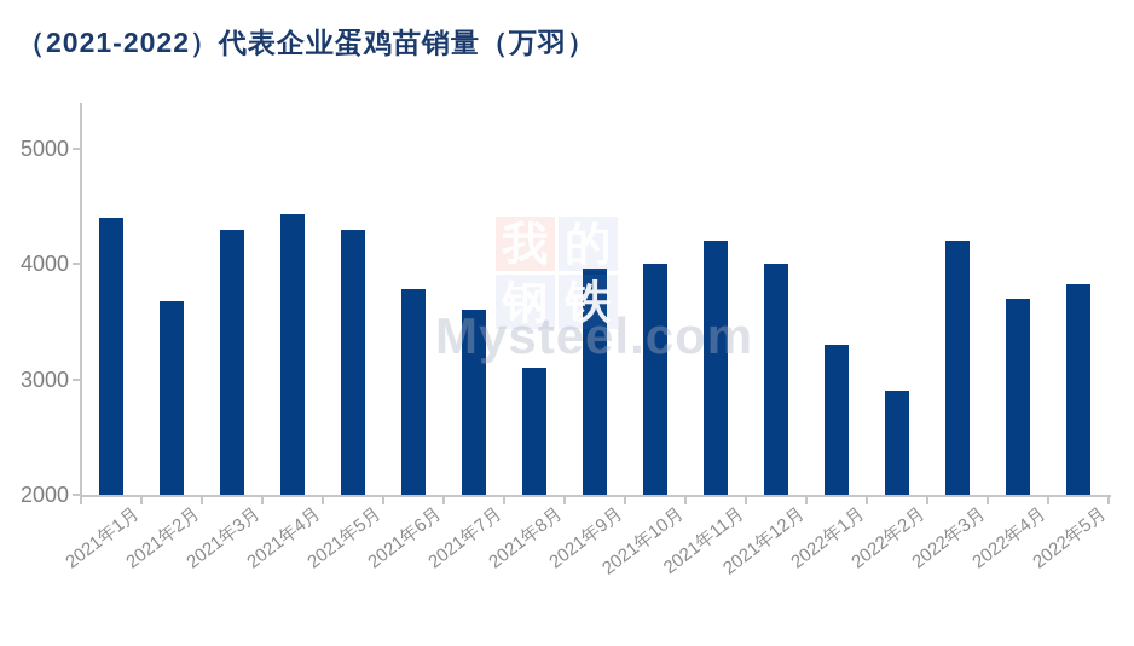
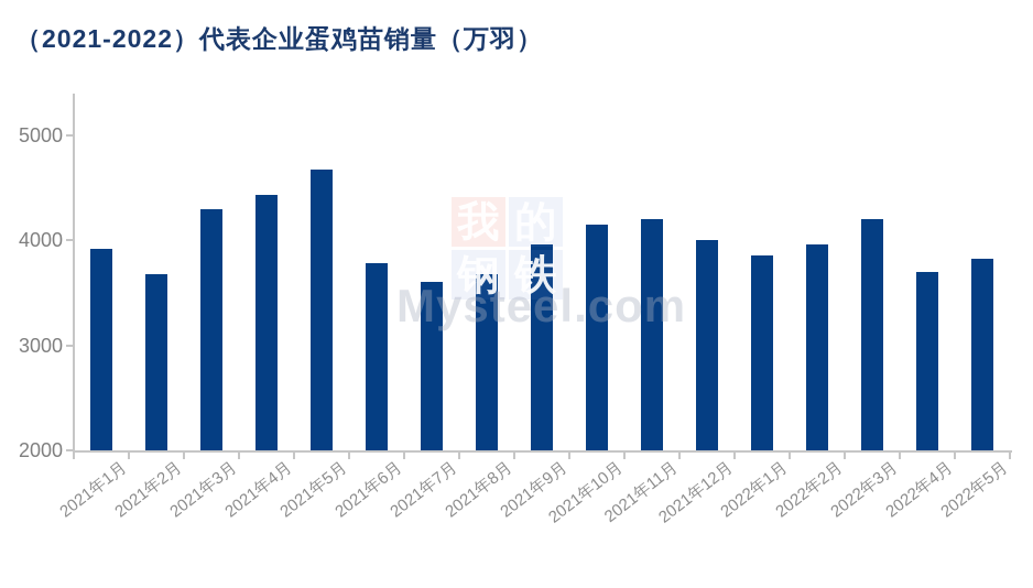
2021年1月: 4400 -> 3900
2021年5月: 4300 -> 4700
2021年8月: 3100 -> 3700
2021年10月: 4000 -> 4200
2022年1月: 3300 -> 3900
2022年2月: 2900 -> 4000
